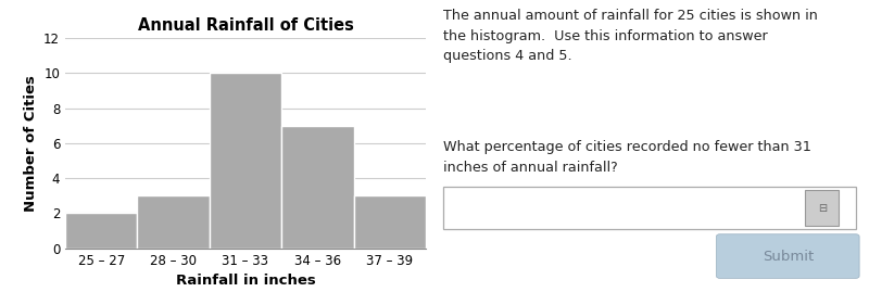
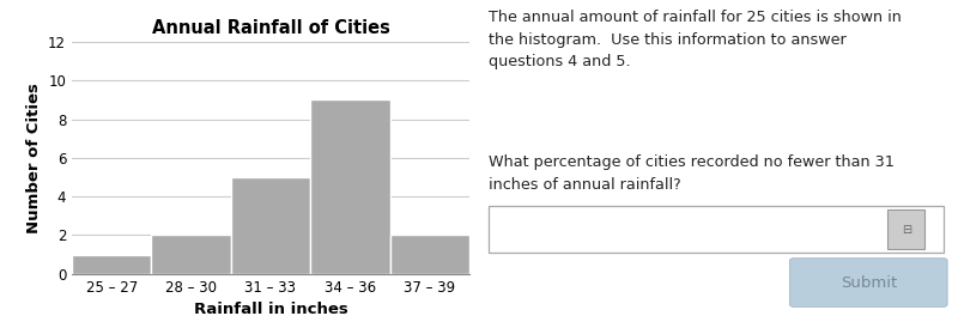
25 – 27: 2 -> 1
28 – 30: 3 -> 2
31 – 33: 10 -> 5
34 – 36: 7 -> 9
37 – 39: 3 -> 2
